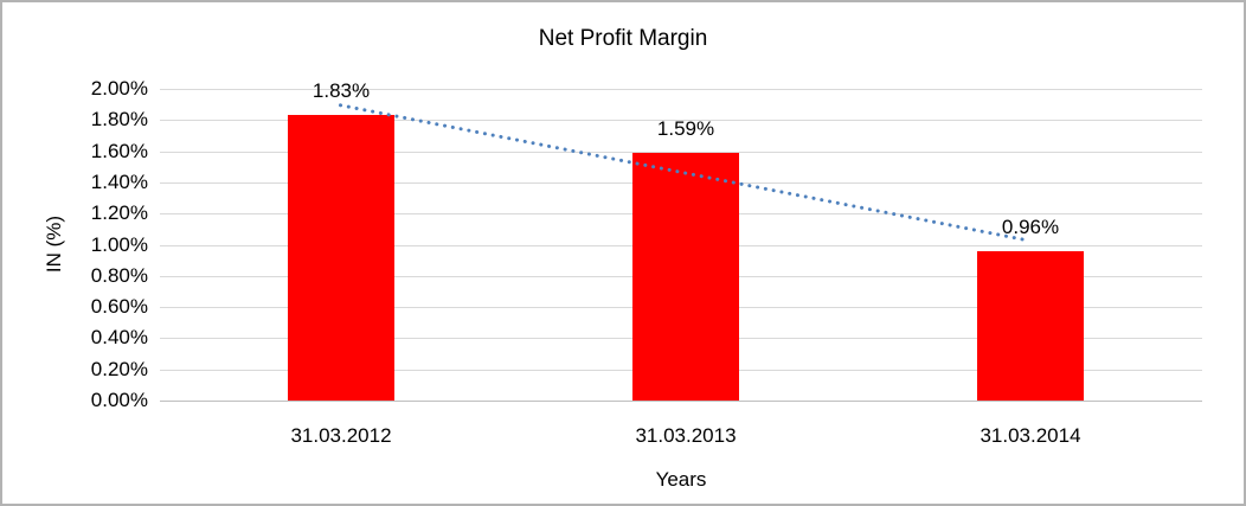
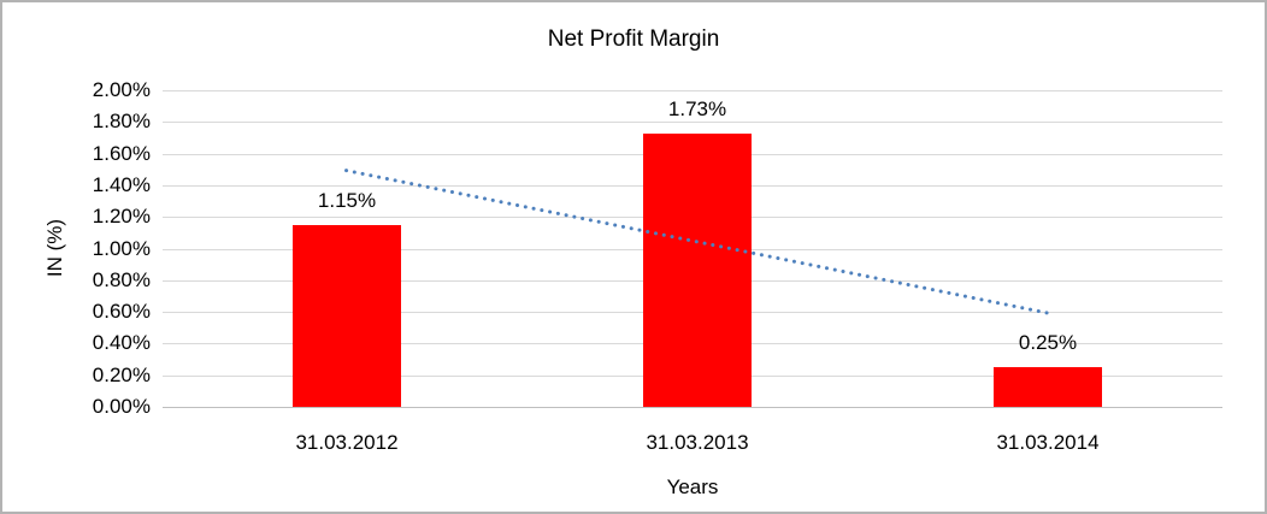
31.03.2012: 1.83% -> 1.15%
31.03.2013: 1.59% -> 1.73%
31.03.2014: 0.96% -> 0.25%
